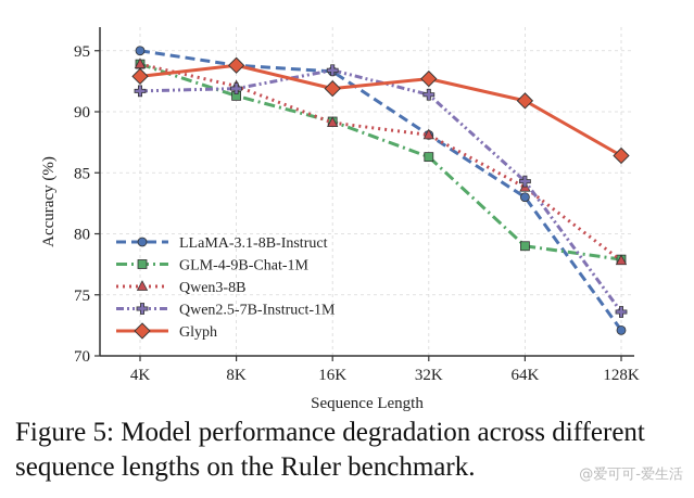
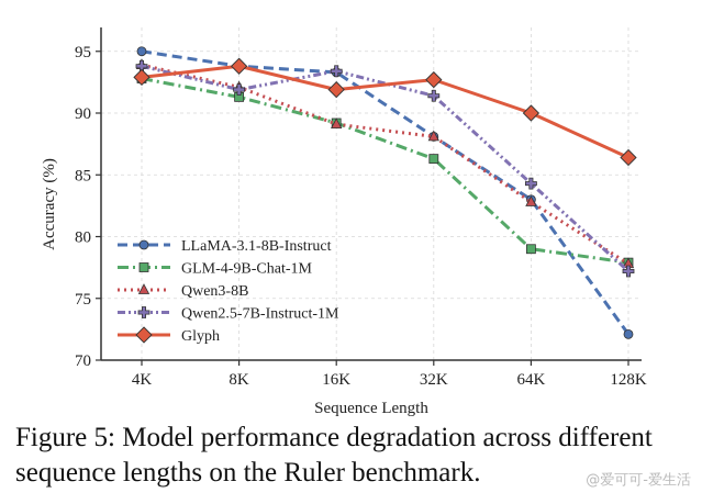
GLM-4-9B-Chat-1M/4K: 93.9 -> 92.8
Qwen2.5-7B-Instruct-1M/4K: 91.7 -> 93.8
Qwen3-8B/64K: 83.8 -> 82.8
Glyph/64K: 90.9 -> 90.0
Qwen2.5-7B-Instruct-1M/128K: 73.6 -> 77.2
